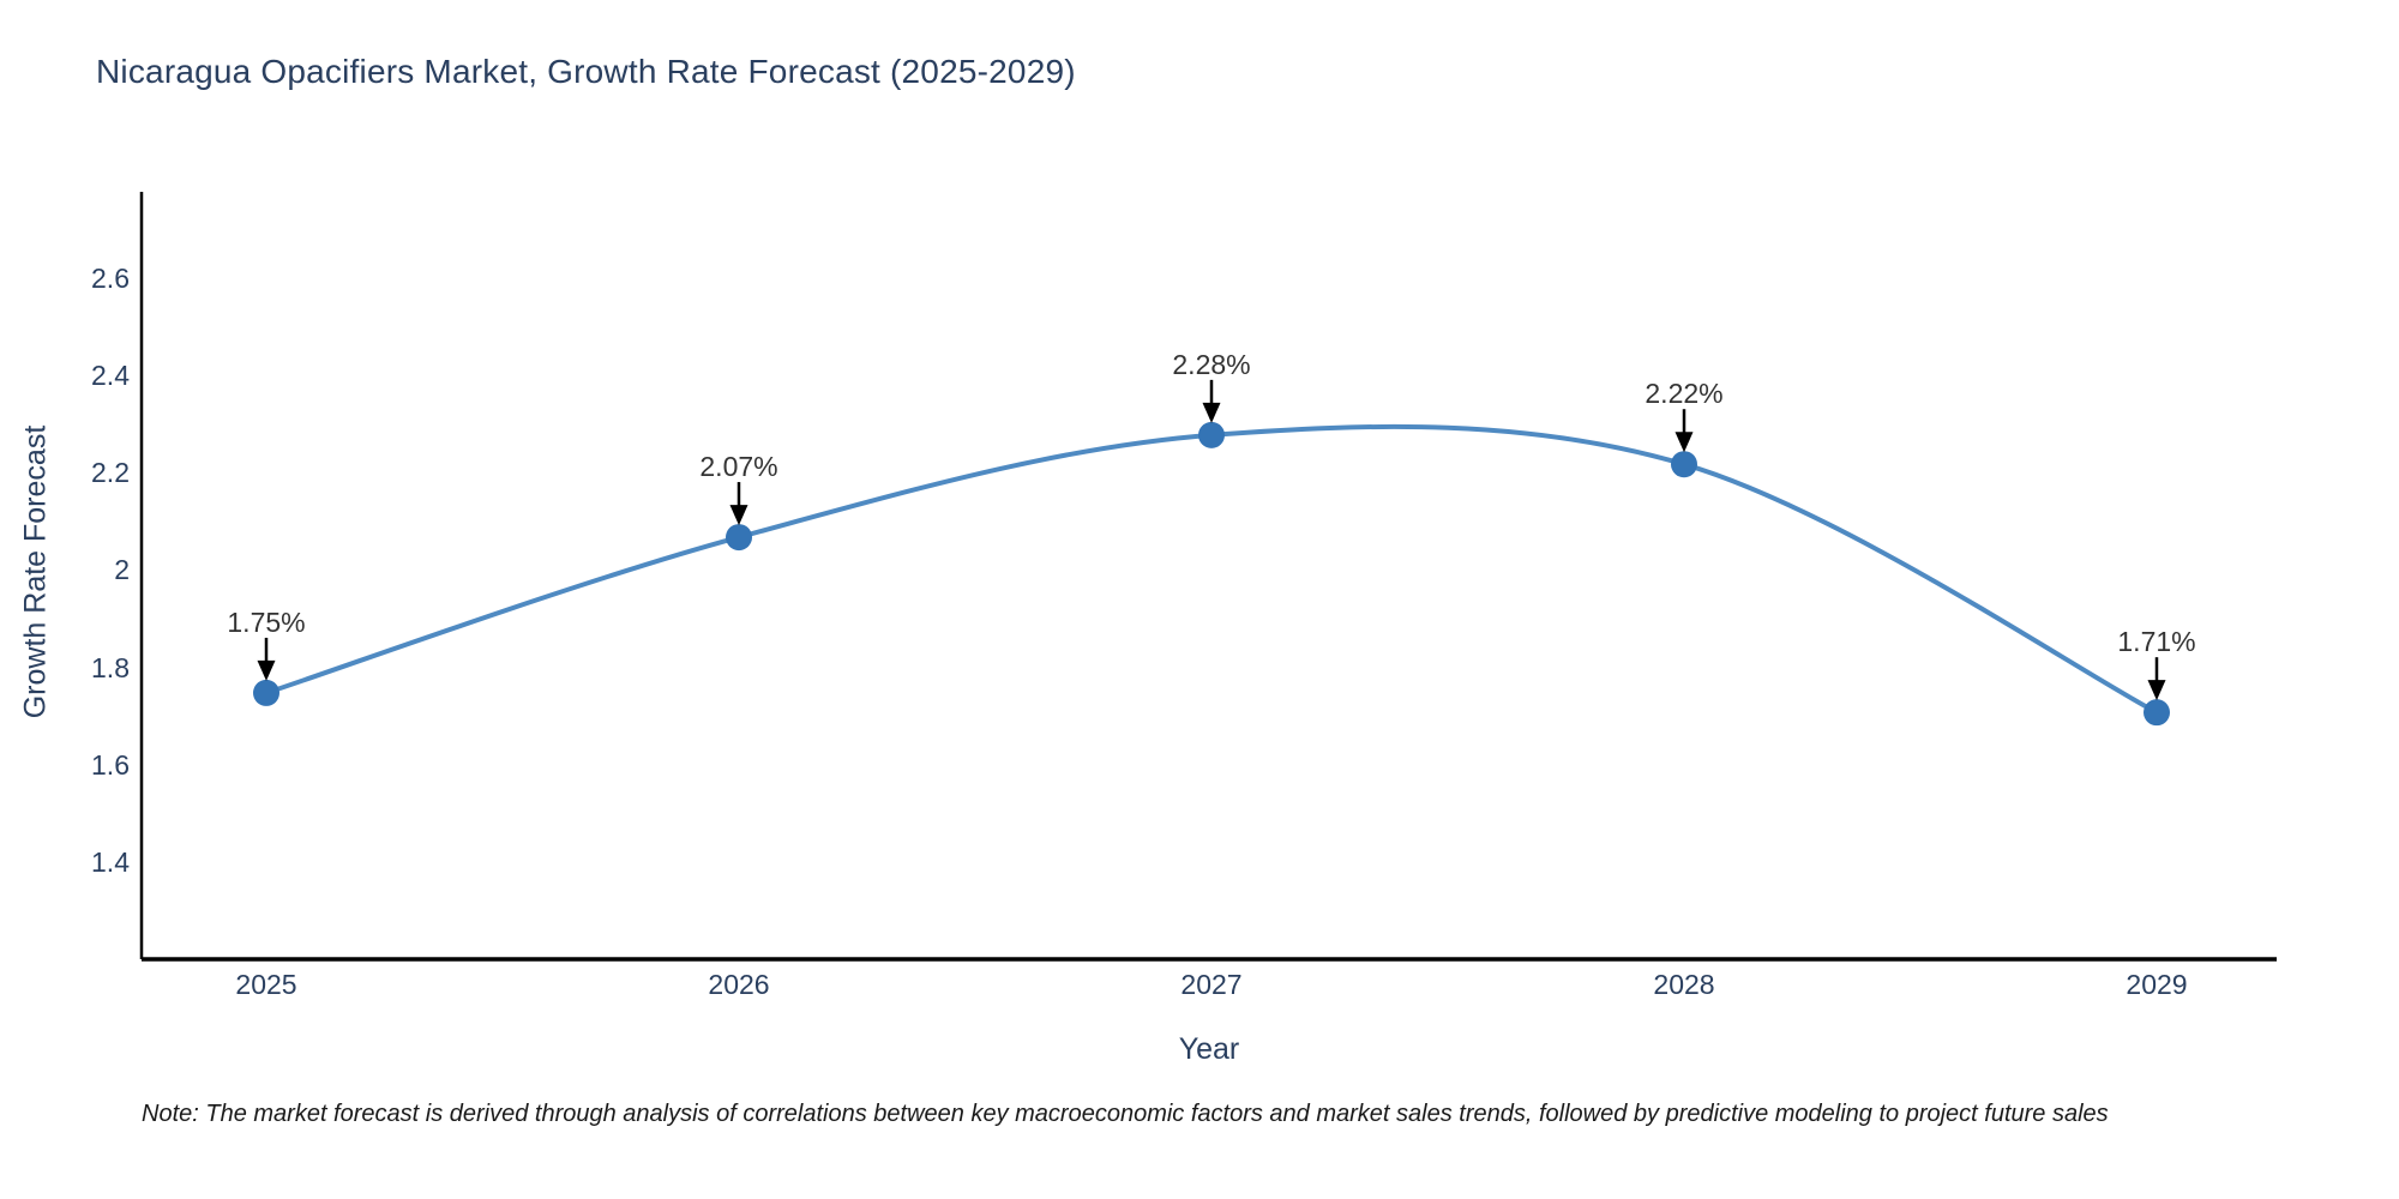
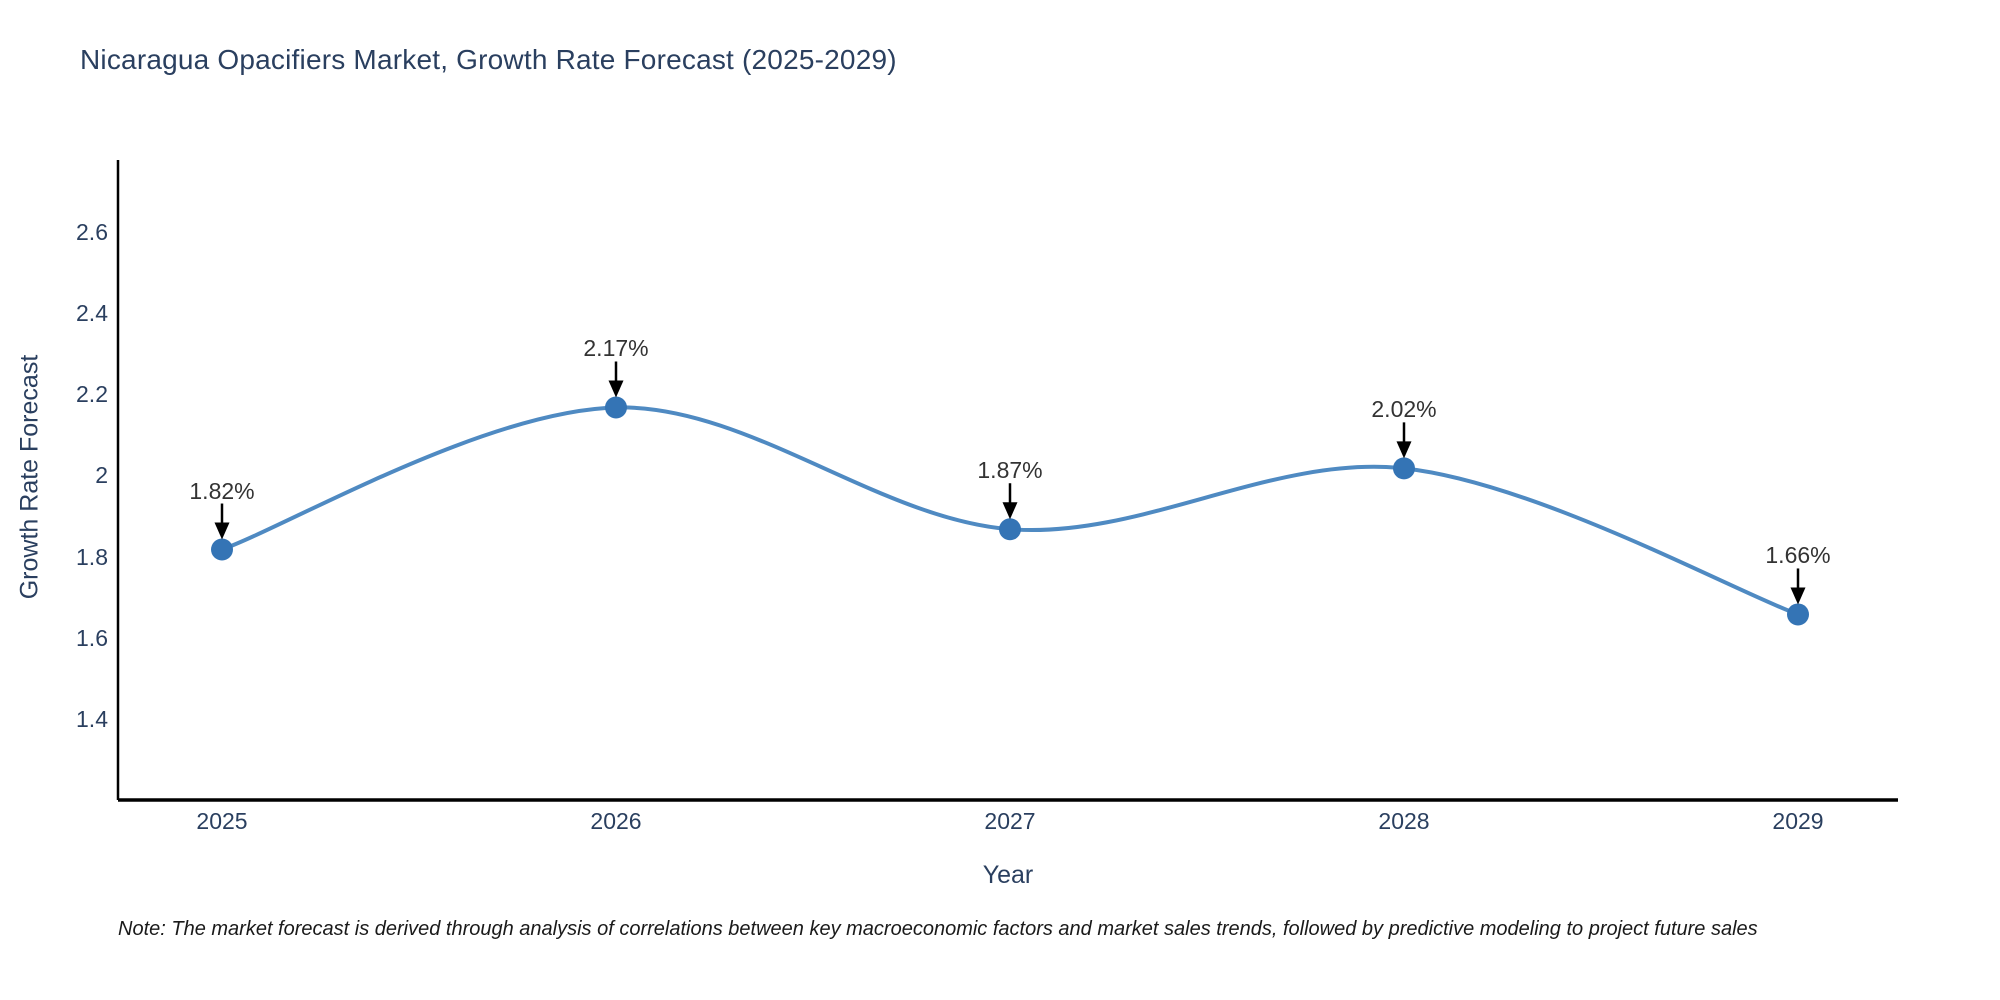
2025: 1.75% -> 1.82%
2026: 2.07% -> 2.17%
2027: 2.28% -> 1.87%
2028: 2.22% -> 2.02%
2029: 1.71% -> 1.66%
